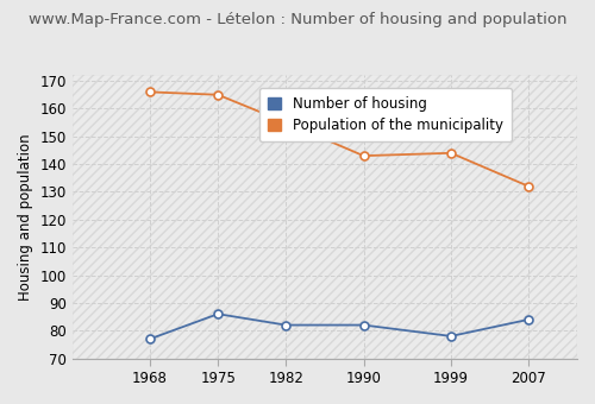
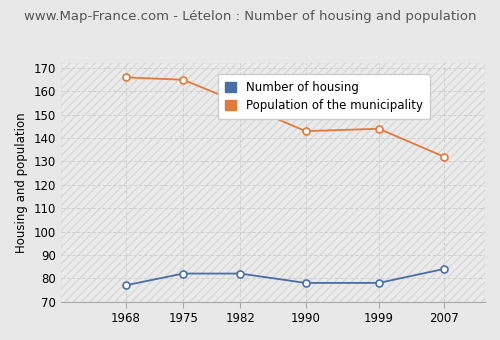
Number of housing/1975: 86 -> 82
Number of housing/1990: 82 -> 78
